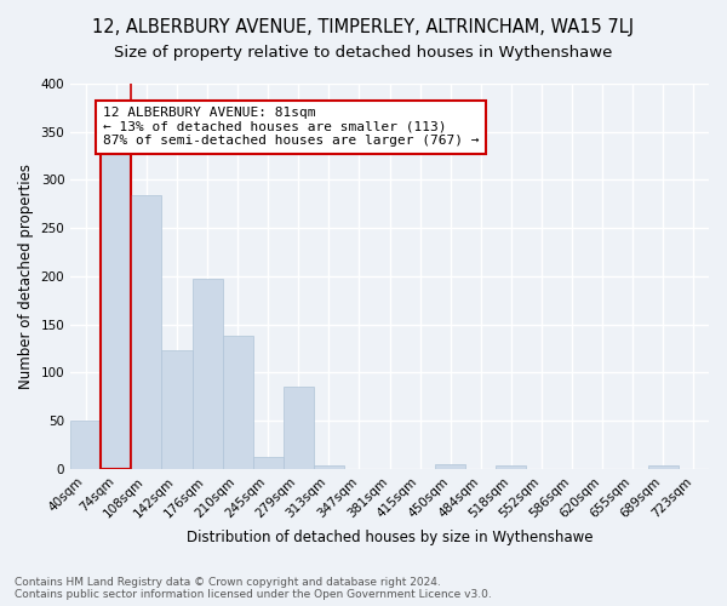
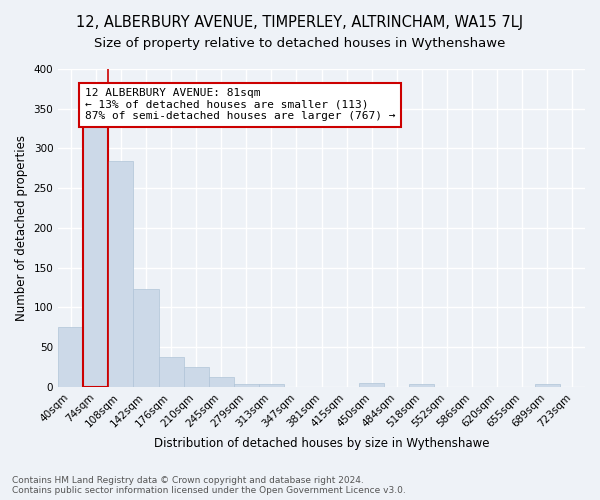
40sqm: 50 -> 75
176sqm: 198 -> 38
210sqm: 138 -> 25
279sqm: 86 -> 4
